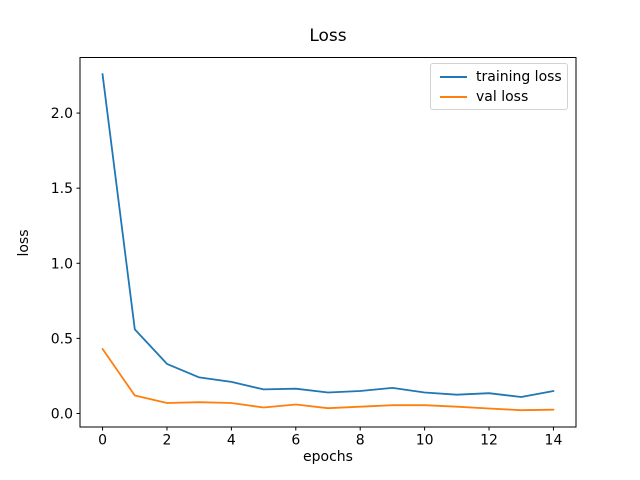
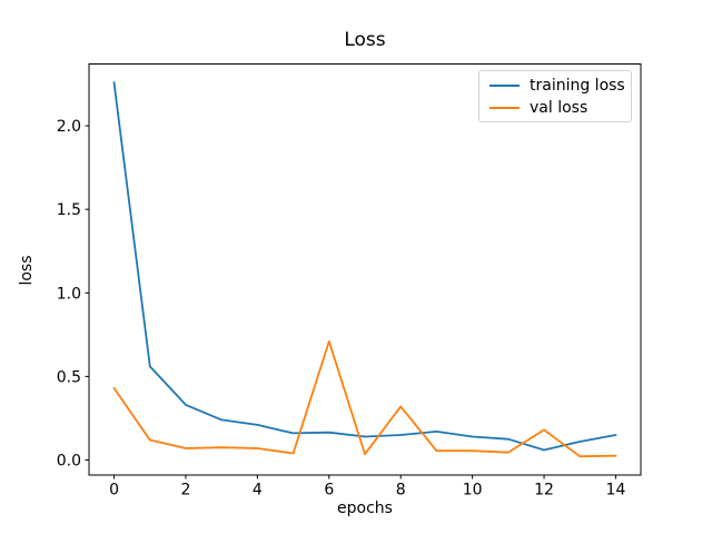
val loss/6: 0.06 -> 0.71
val loss/8: 0.04 -> 0.32
training loss/12: 0.14 -> 0.06
val loss/12: 0.03 -> 0.18
